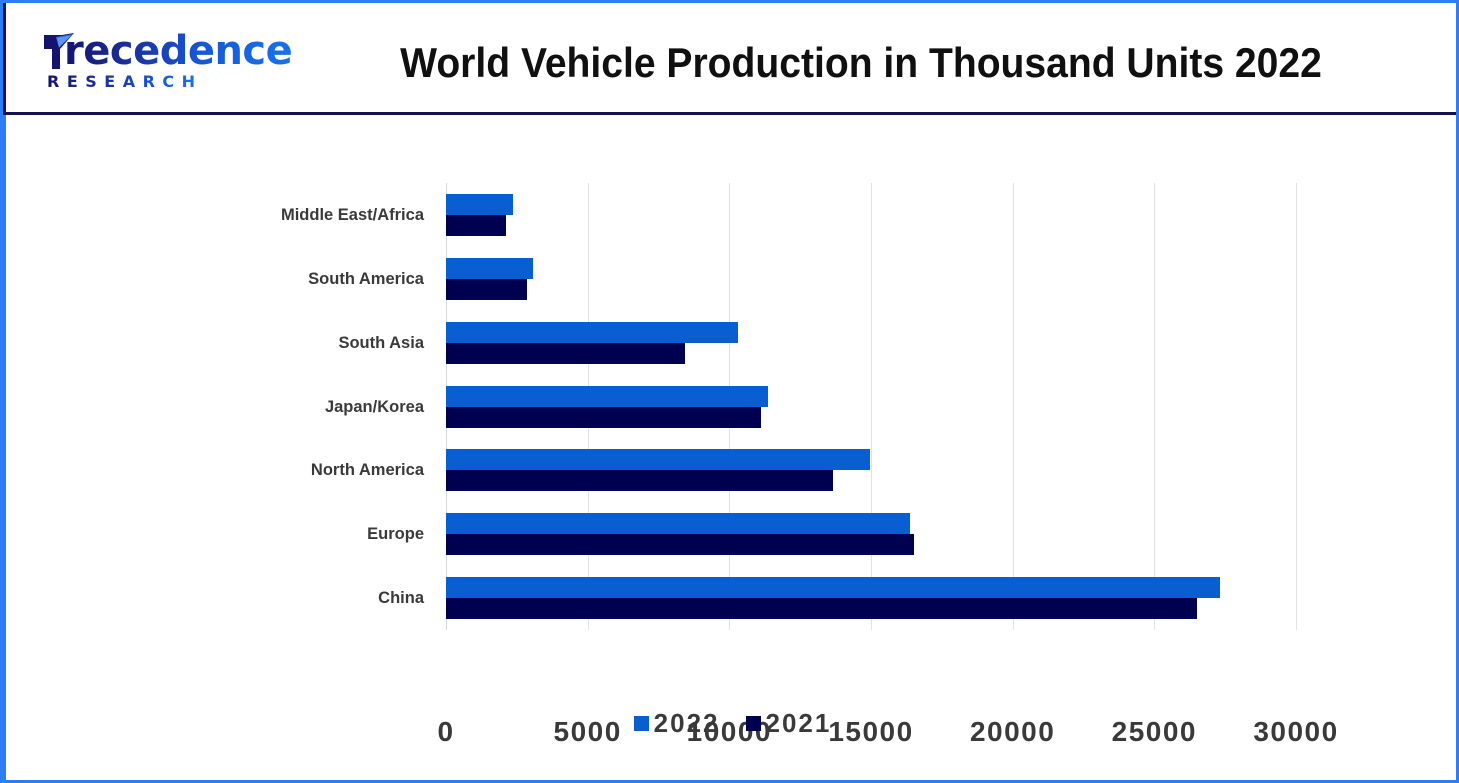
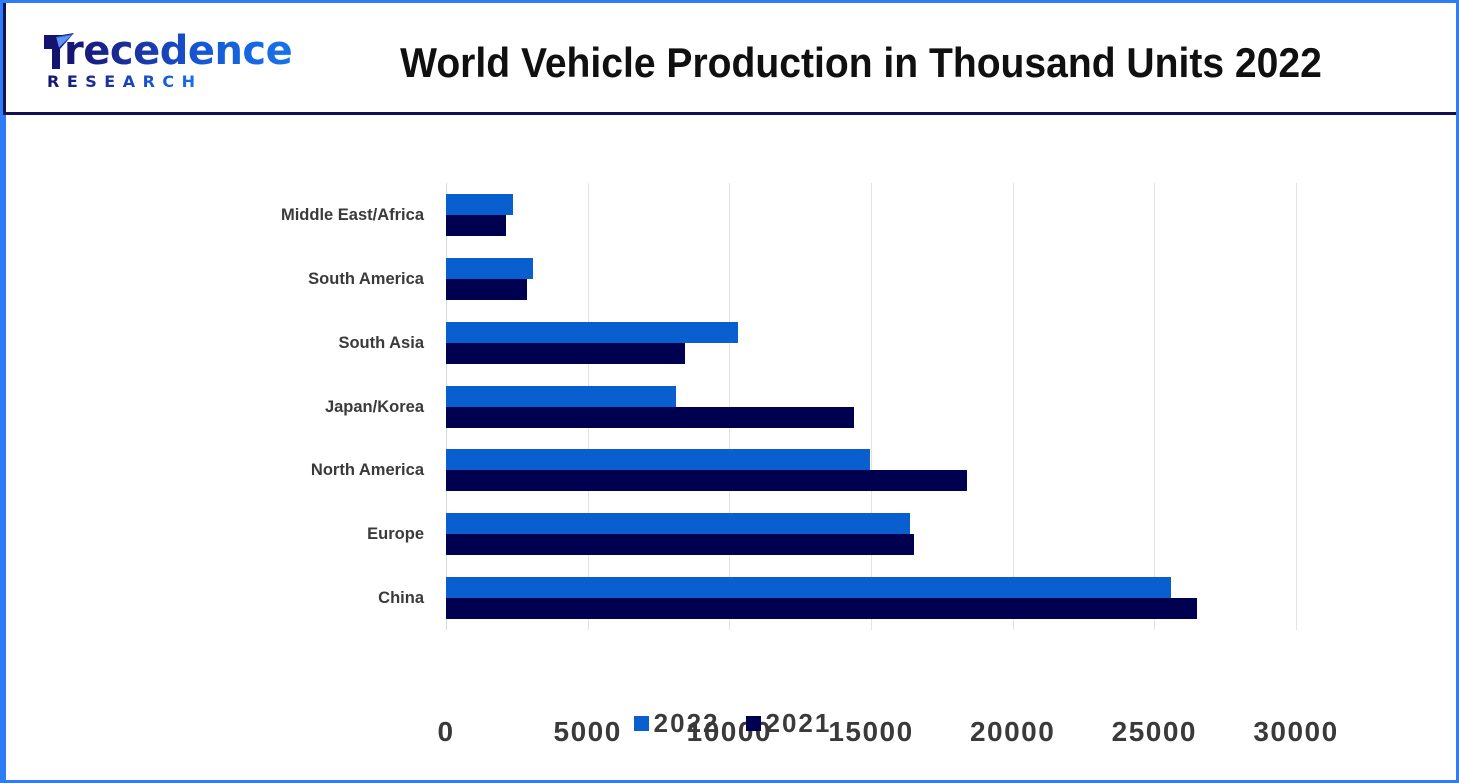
2022/Japan/Korea: 11400 -> 8100
2021/Japan/Korea: 11100 -> 14400
2021/North America: 13700 -> 18400
2022/China: 27300 -> 25600
